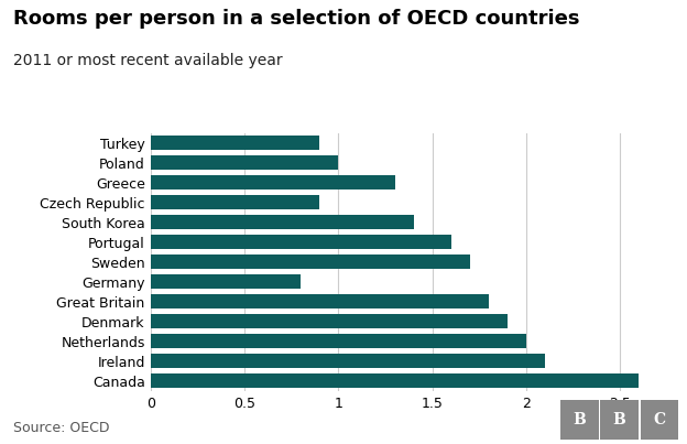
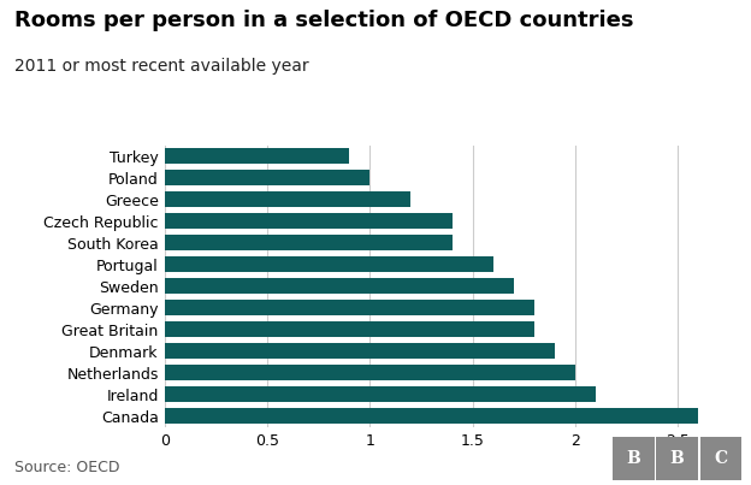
Greece: 1.3 -> 1.2
Czech Republic: 0.9 -> 1.4
Germany: 0.8 -> 1.8
